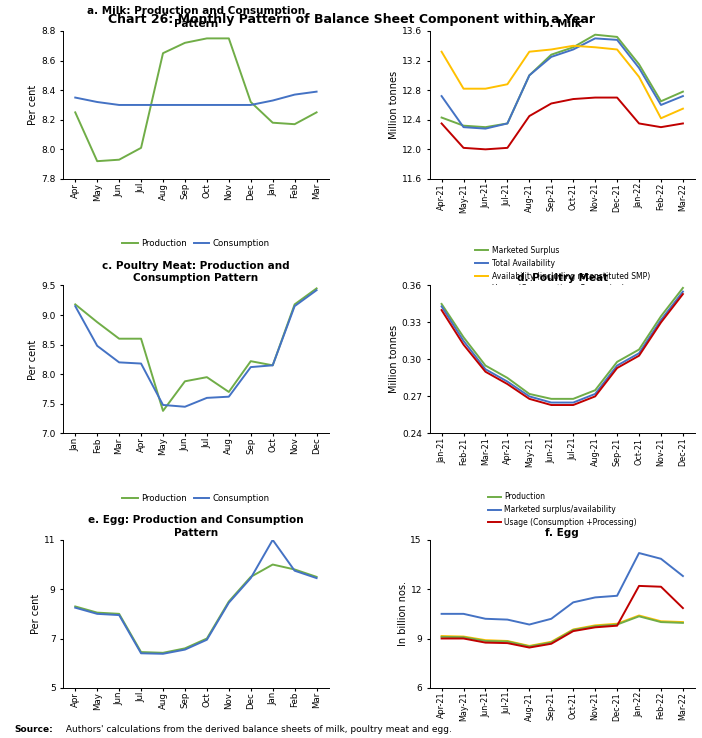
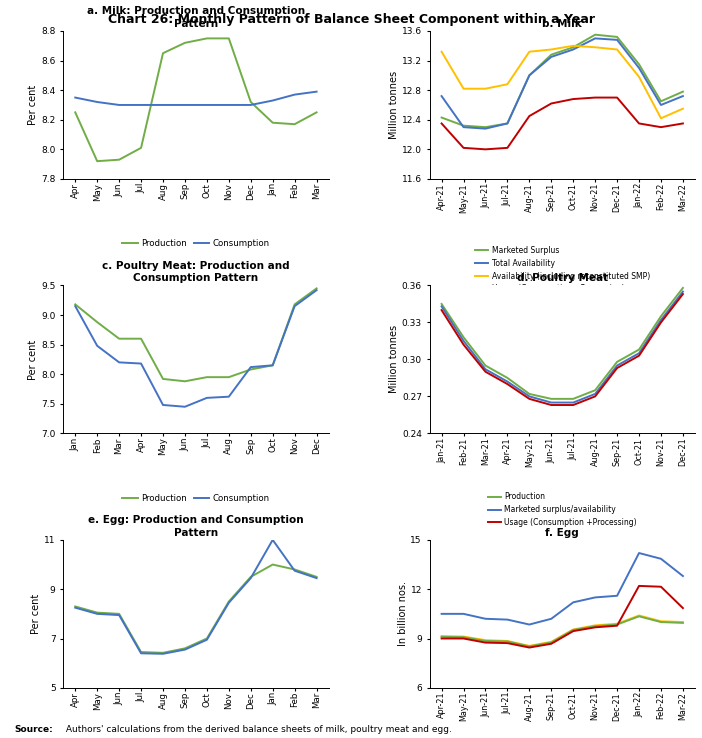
c. Poultry Meat: Production and Consumption Pattern/Production/May: 7.38 -> 7.92
c. Poultry Meat: Production and Consumption Pattern/Production/Aug: 7.70 -> 7.95
c. Poultry Meat: Production and Consumption Pattern/Production/Sep: 8.22 -> 8.08
